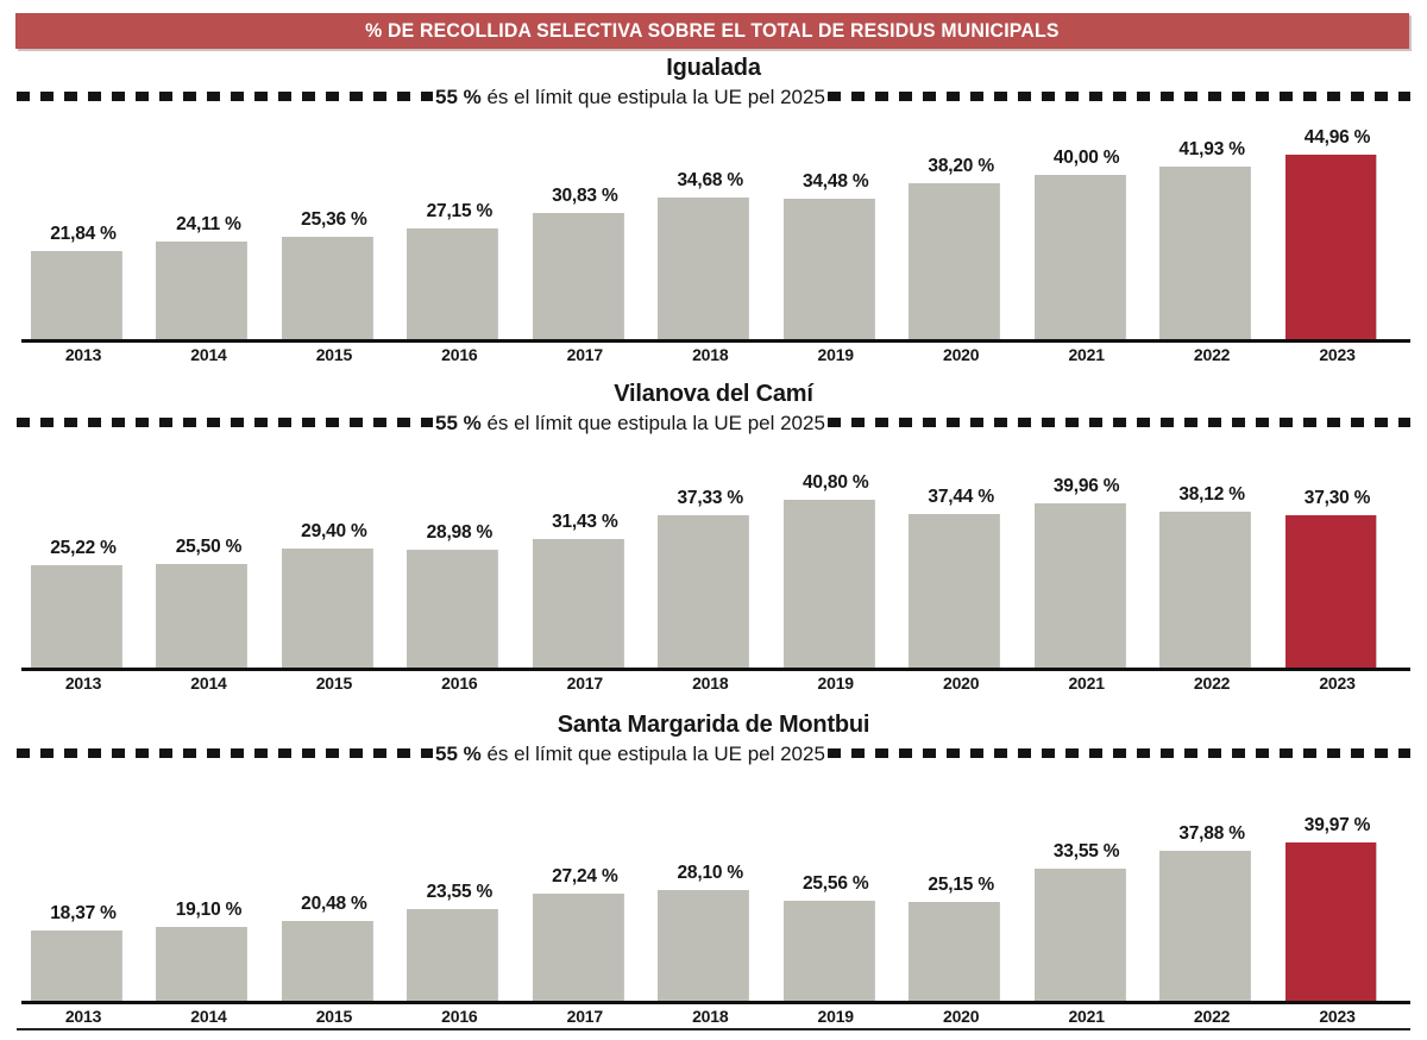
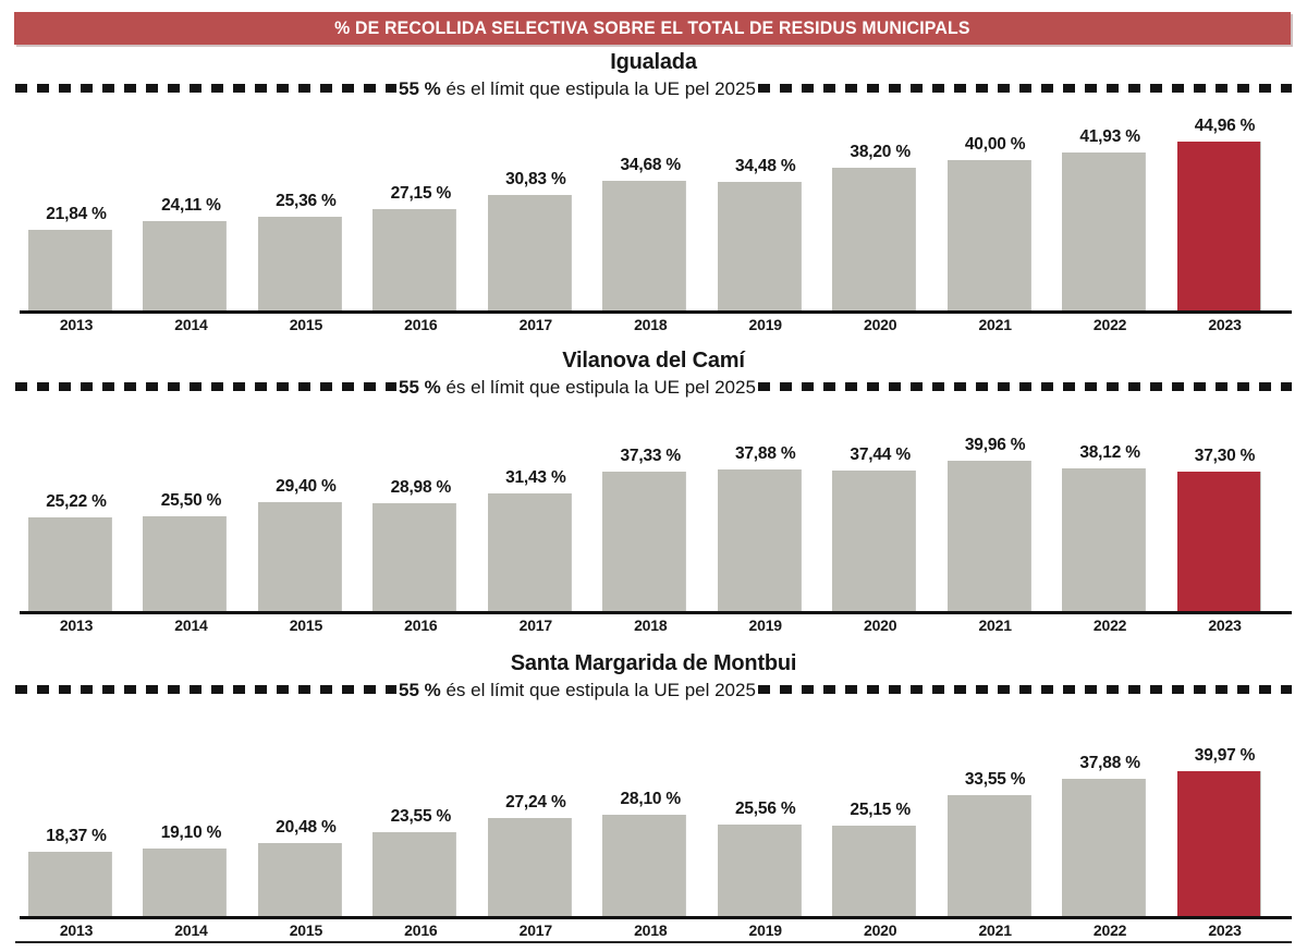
Vilanova del Camí/2019: 40,80 -> 37,88
